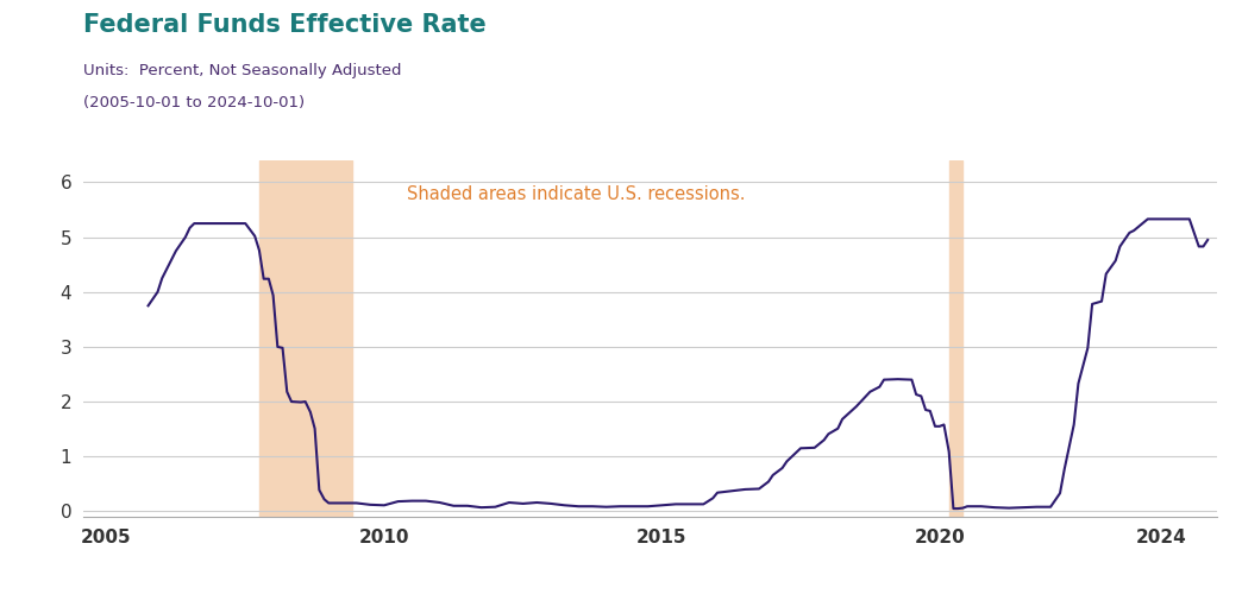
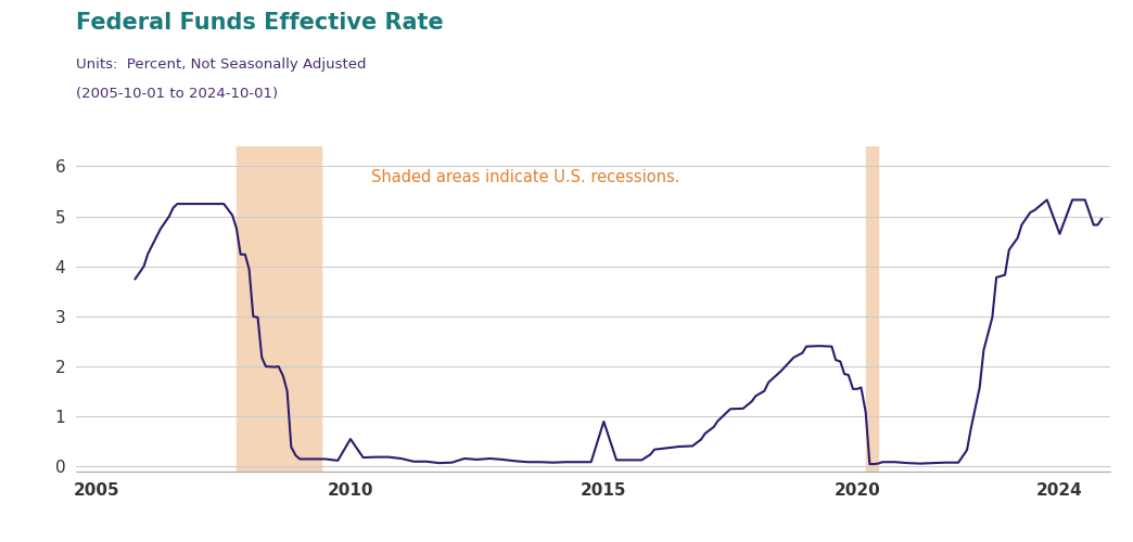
2010: 0.11 -> 0.55
2015: 0.11 -> 0.90
2024: 5.33 -> 4.65
